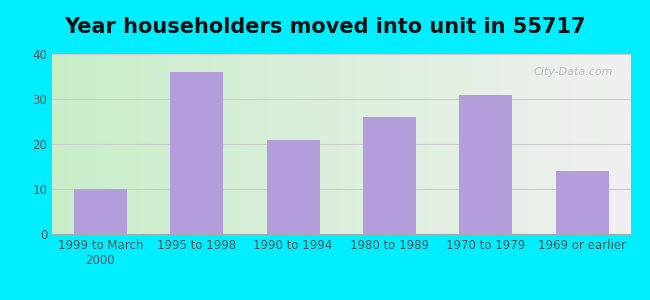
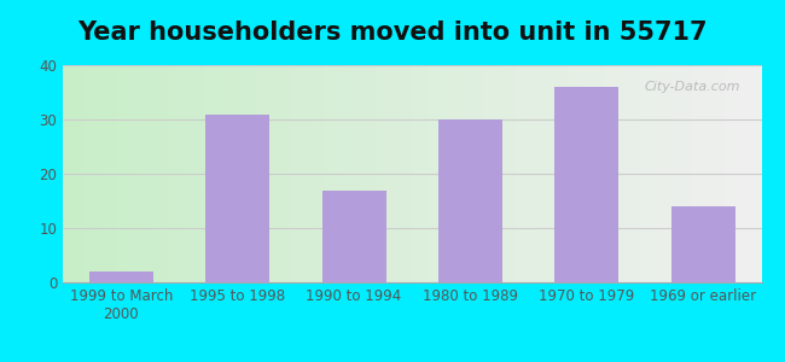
1999 to March 2000: 10 -> 2
1995 to 1998: 36 -> 31
1990 to 1994: 21 -> 17
1980 to 1989: 26 -> 30
1970 to 1979: 31 -> 36
